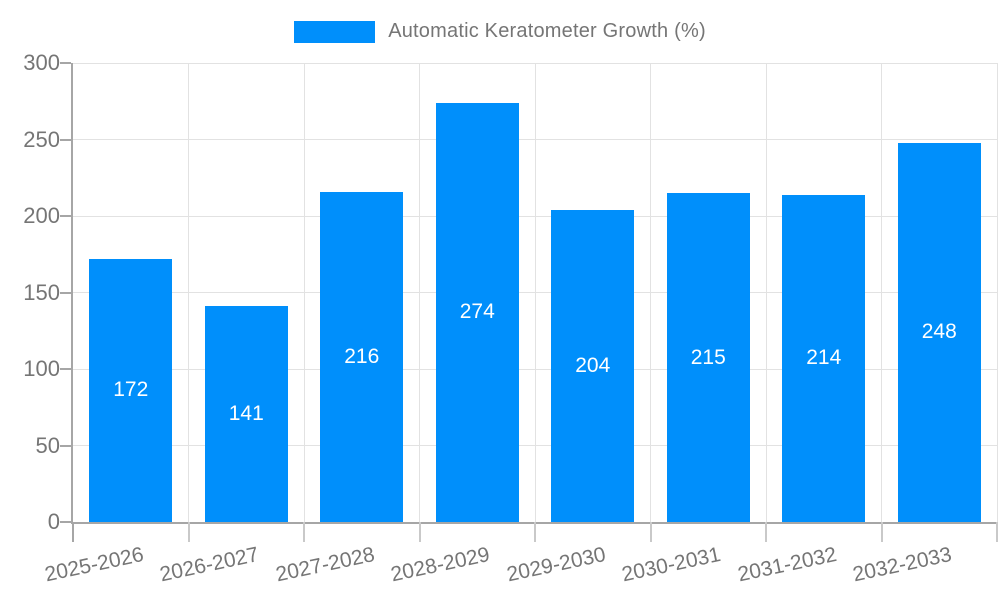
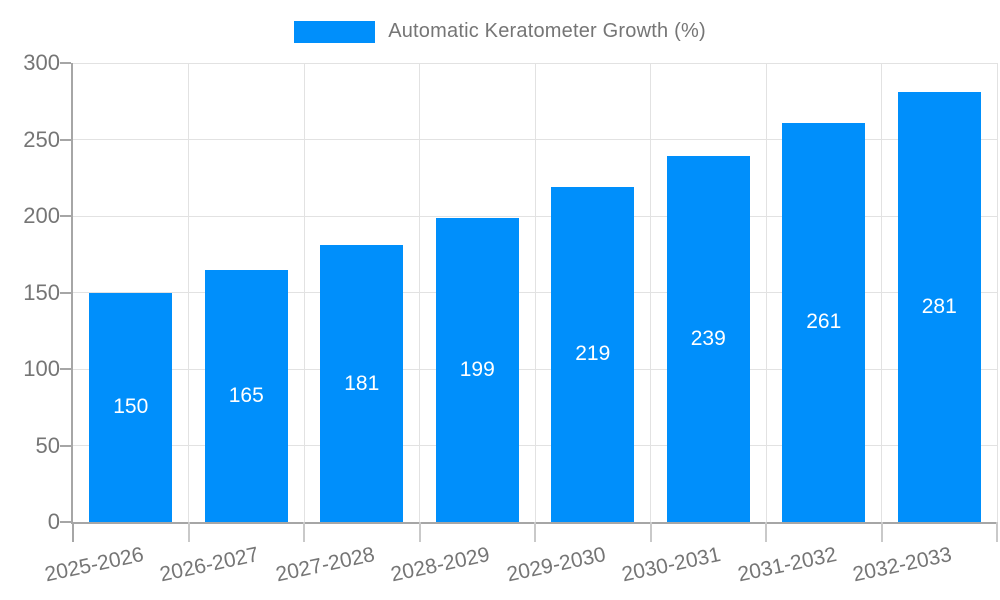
2025-2026: 172 -> 150
2026-2027: 141 -> 165
2027-2028: 216 -> 181
2028-2029: 274 -> 199
2029-2030: 204 -> 219
2030-2031: 215 -> 239
2031-2032: 214 -> 261
2032-2033: 248 -> 281
